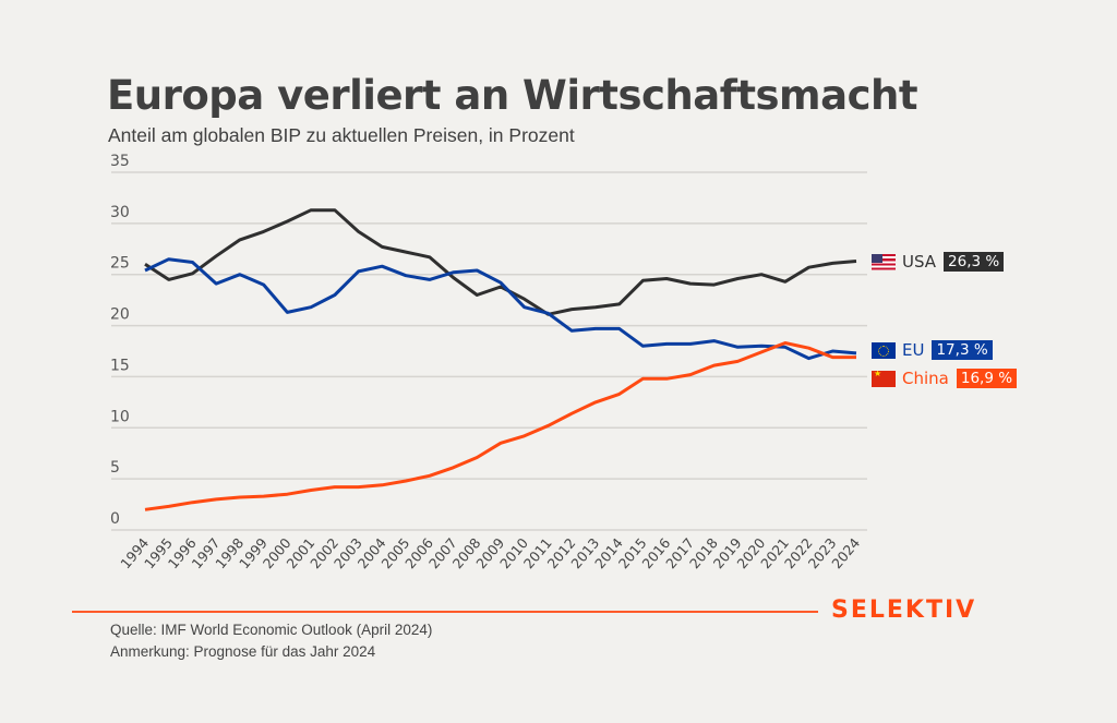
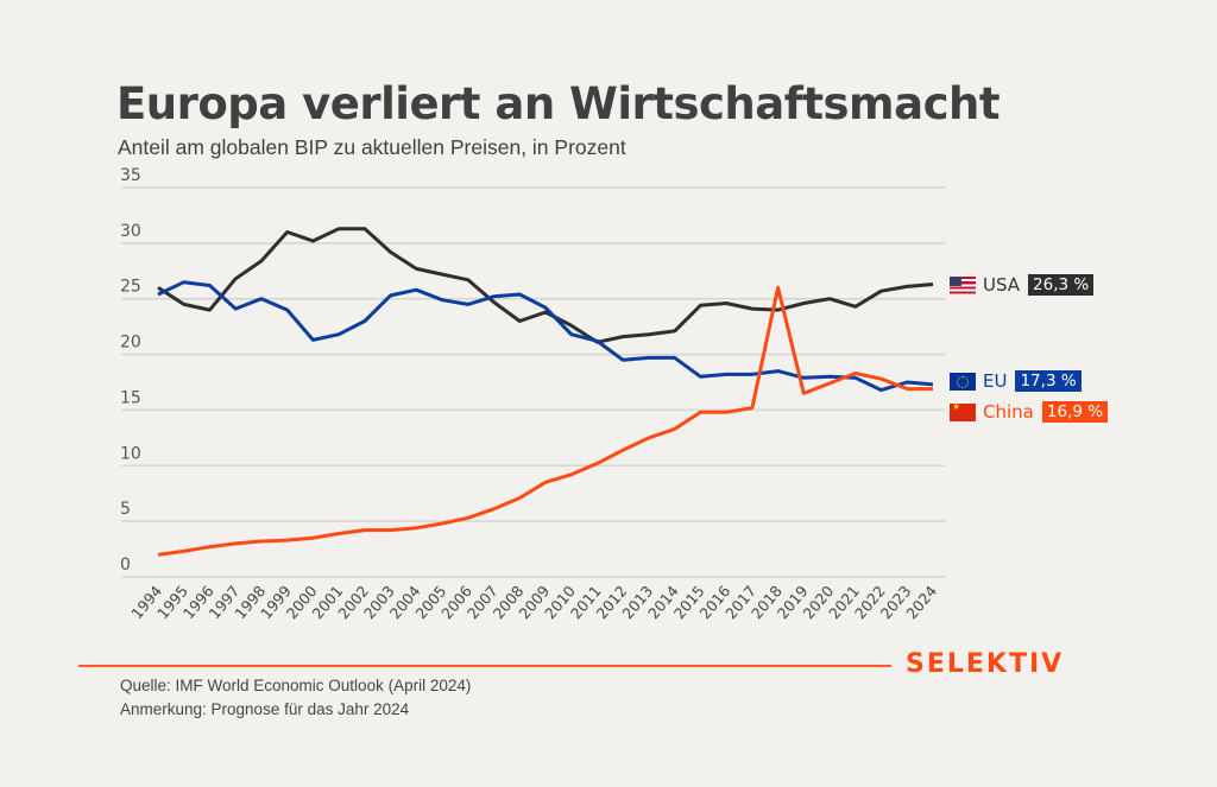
USA/1996: 25 -> 24
USA/1999: 29 -> 31
China/2018: 16 -> 26
